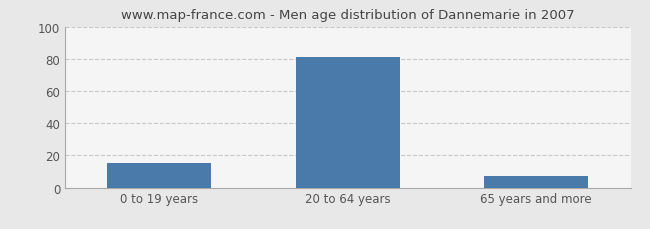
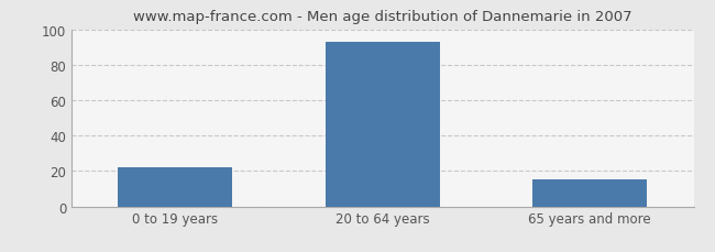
0 to 19 years: 15 -> 22
20 to 64 years: 81 -> 93
65 years and more: 7 -> 15
